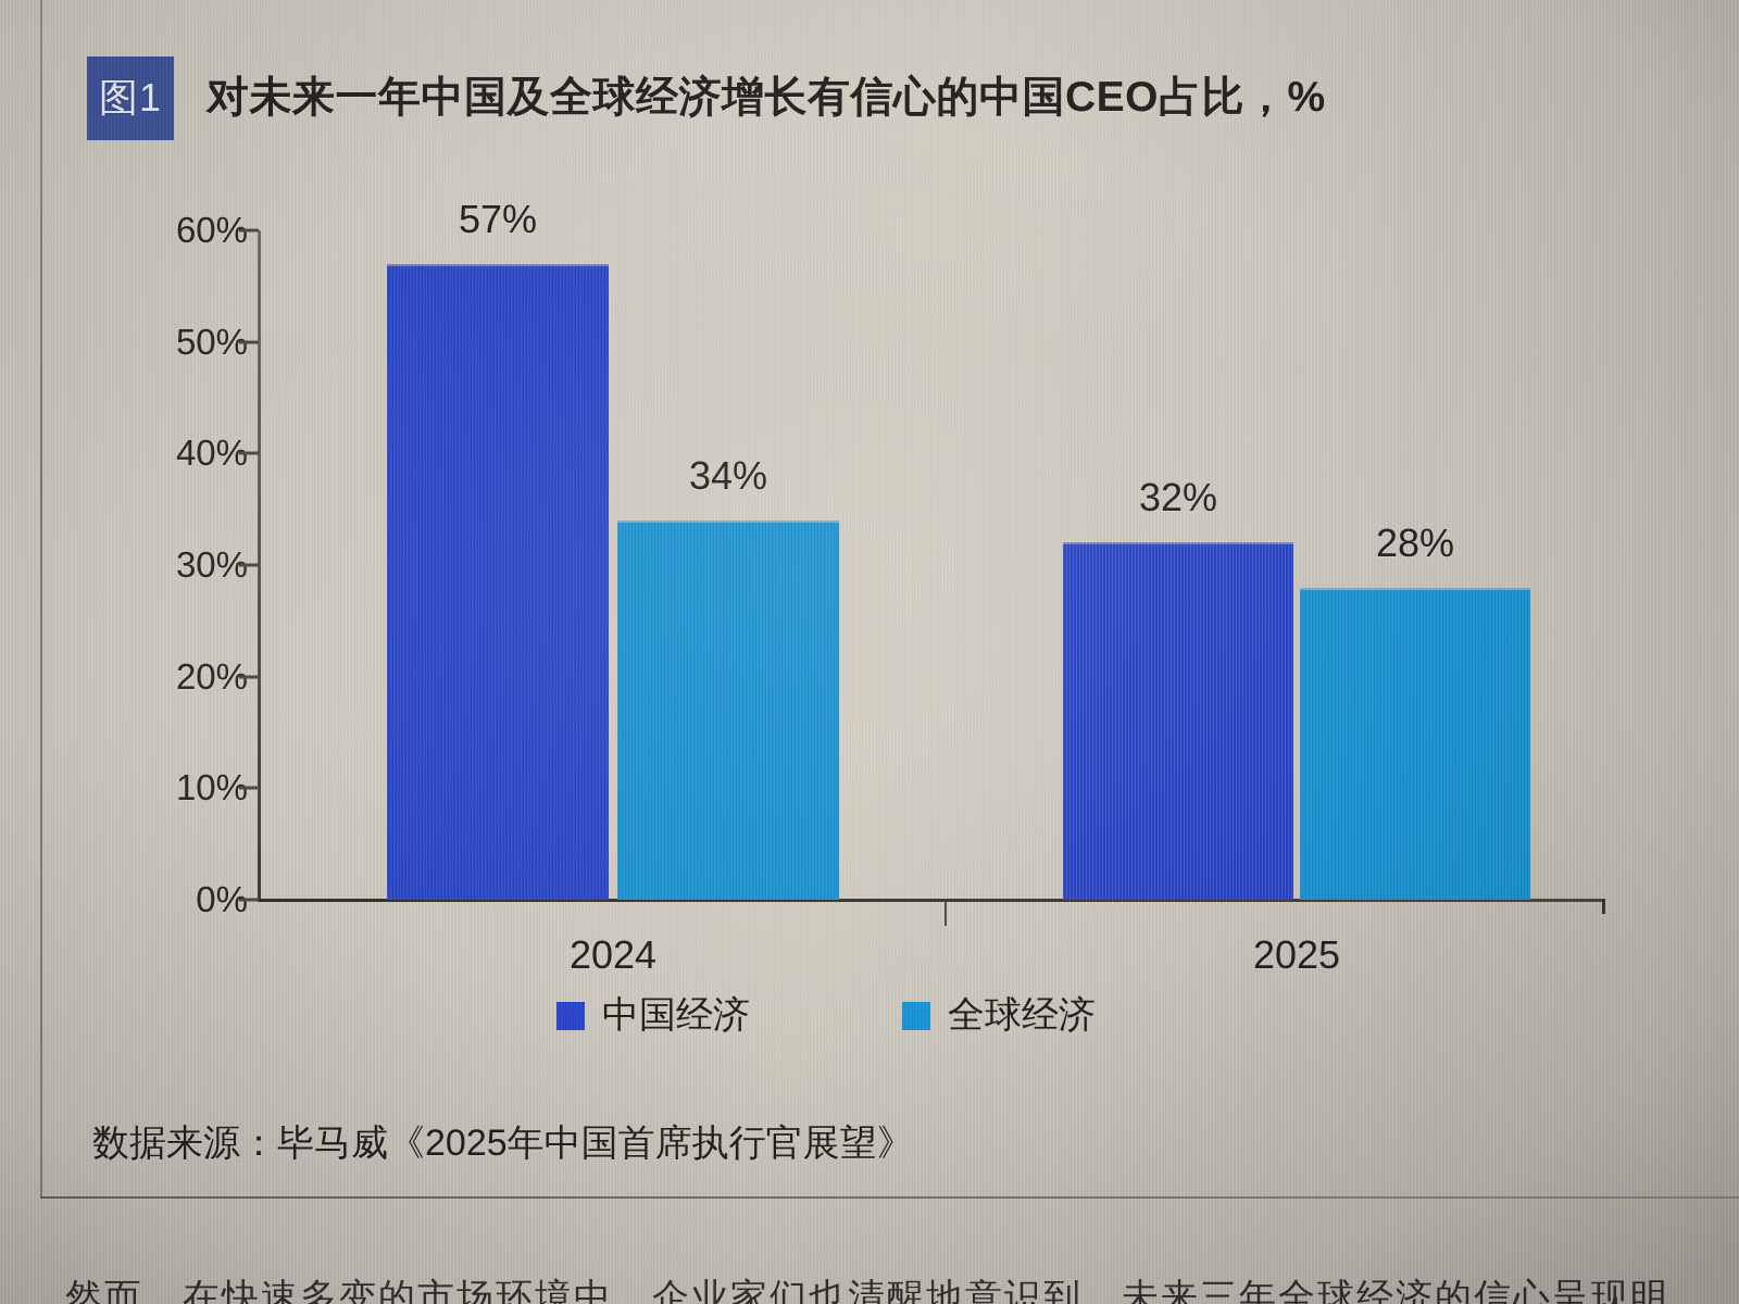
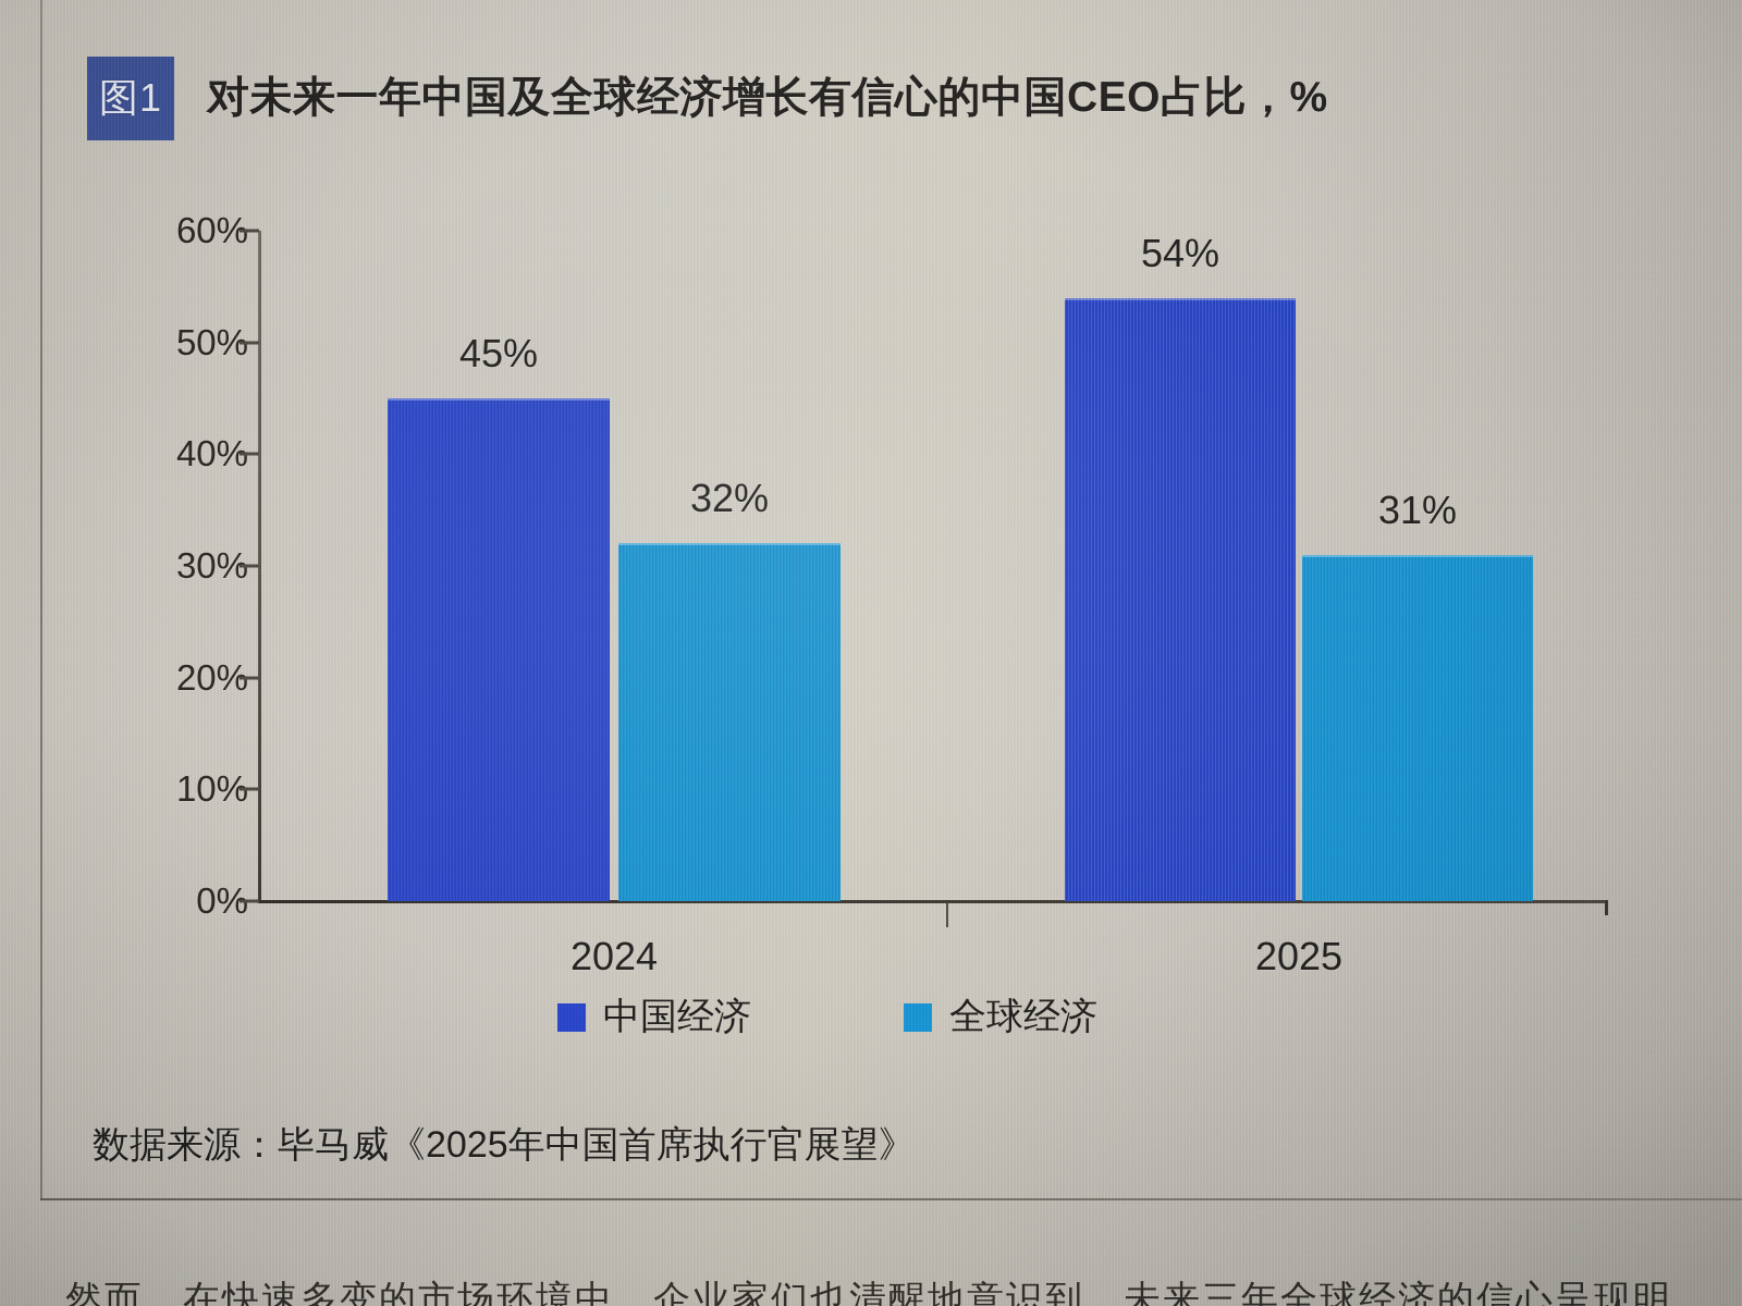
中国经济/2024: 57% -> 45%
全球经济/2024: 34% -> 32%
中国经济/2025: 32% -> 54%
全球经济/2025: 28% -> 31%
